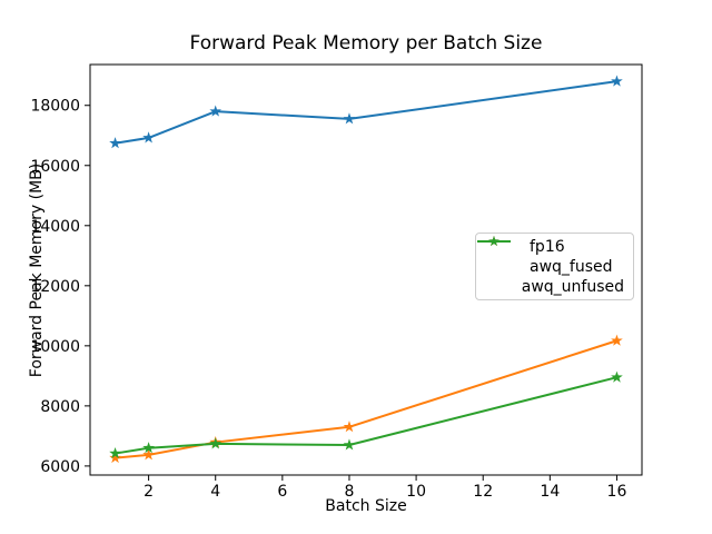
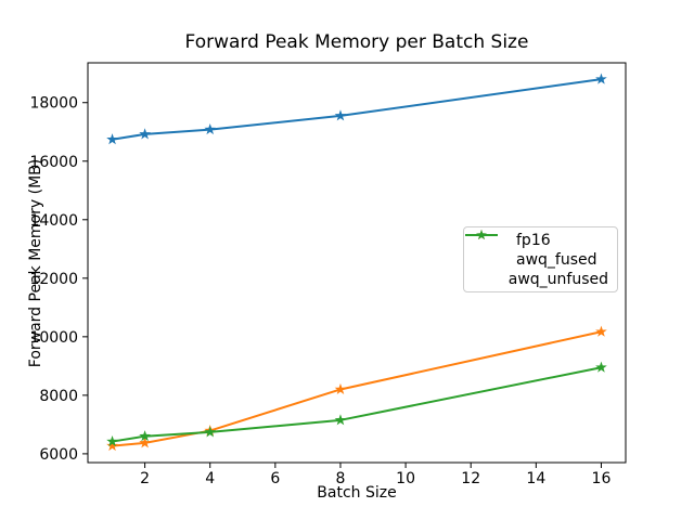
fp16/4: 17800 -> 17100
awq_fused/8: 7300 -> 8200
awq_unfused/8: 6700 -> 7200
